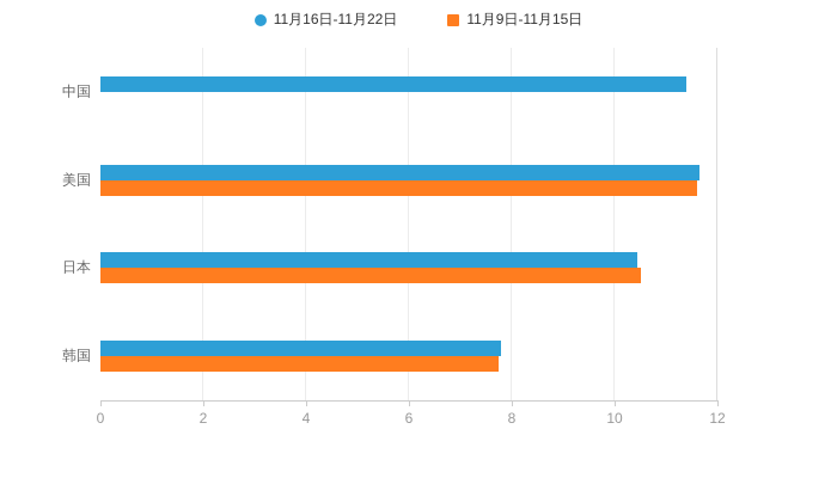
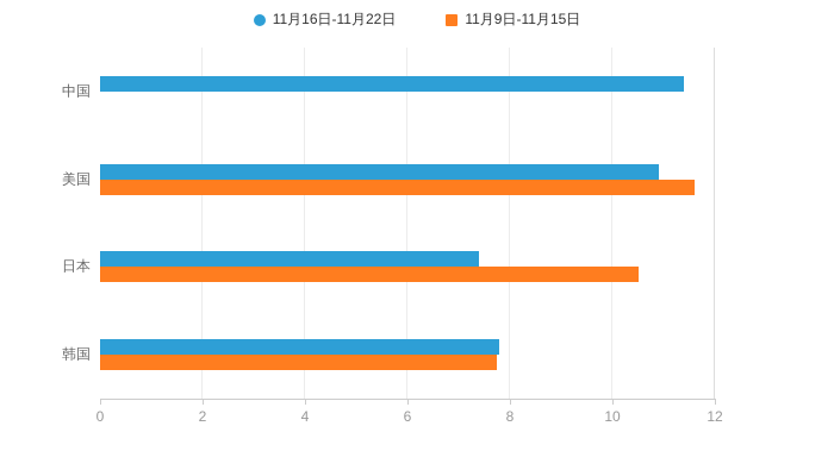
11月16日-11月22日/美国: 11.7 -> 10.9
11月16日-11月22日/日本: 10.4 -> 7.4
